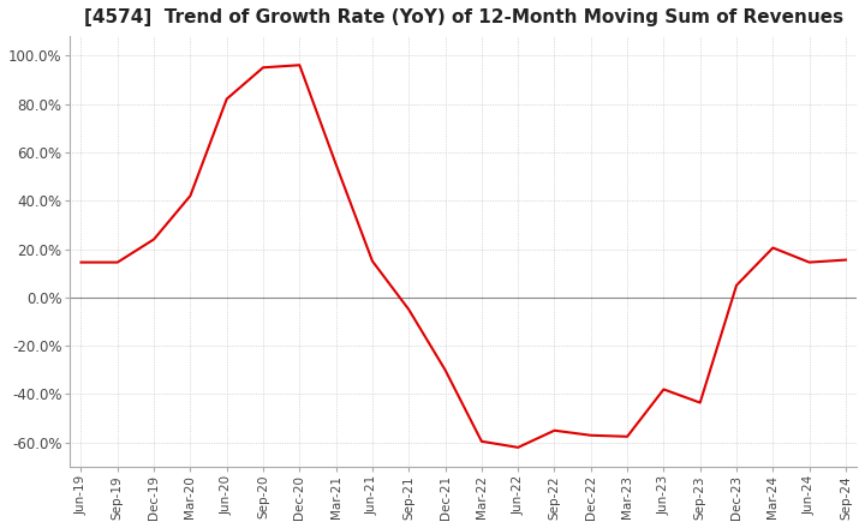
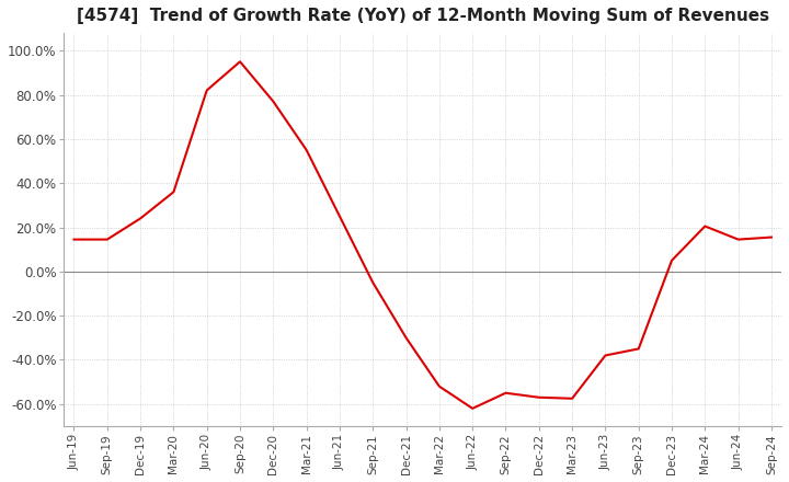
Mar-20: 42.0% -> 36.0%
Dec-20: 96.0% -> 77.0%
Jun-21: 15.0% -> 25.0%
Mar-22: -59.5% -> -52.0%
Sep-23: -43.5% -> -35.0%
